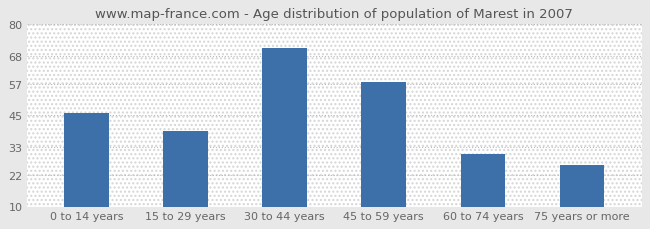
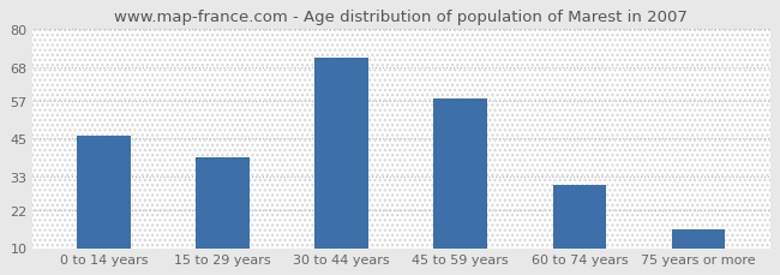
75 years or more: 26 -> 16
